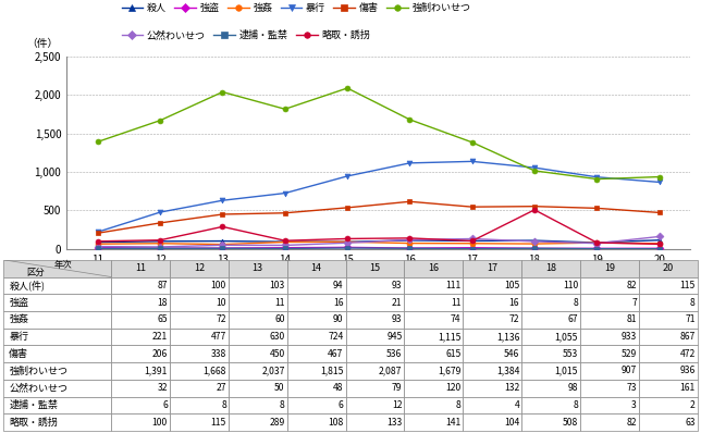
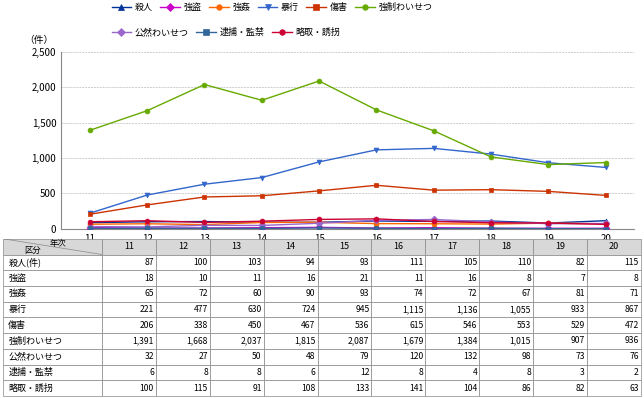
略取・誘拐/13: 289 -> 91
略取・誘拐/18: 508 -> 86
公然わいせつ/20: 161 -> 76
